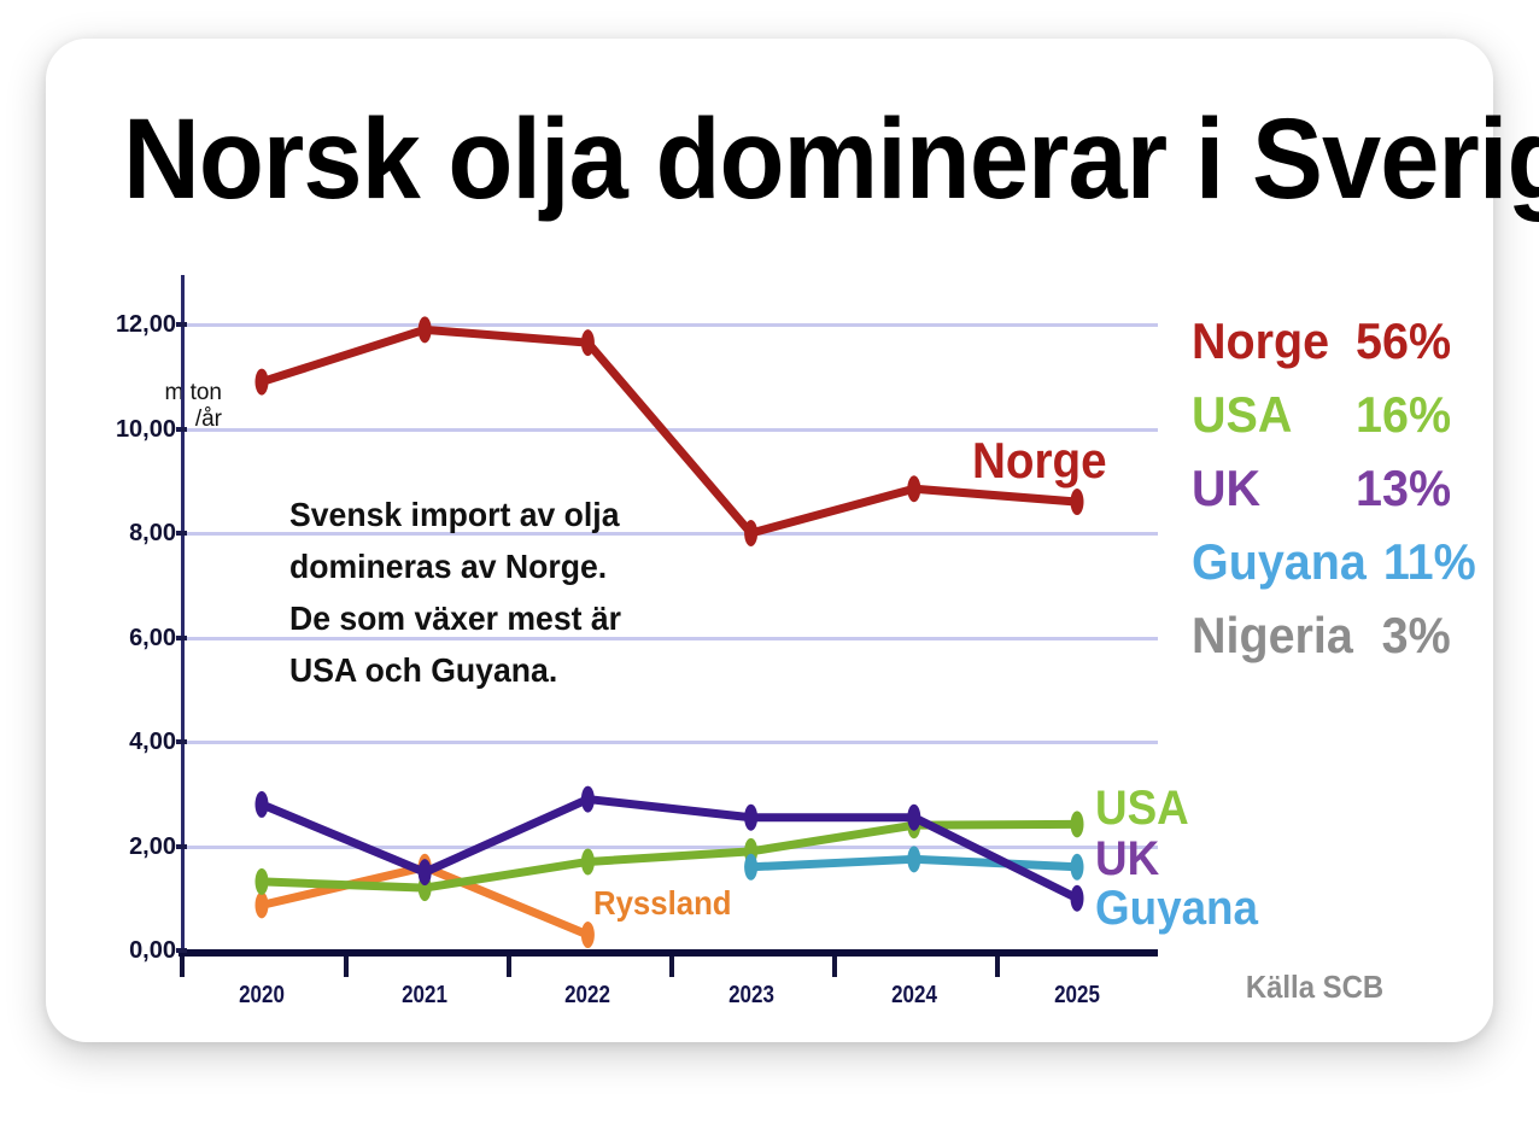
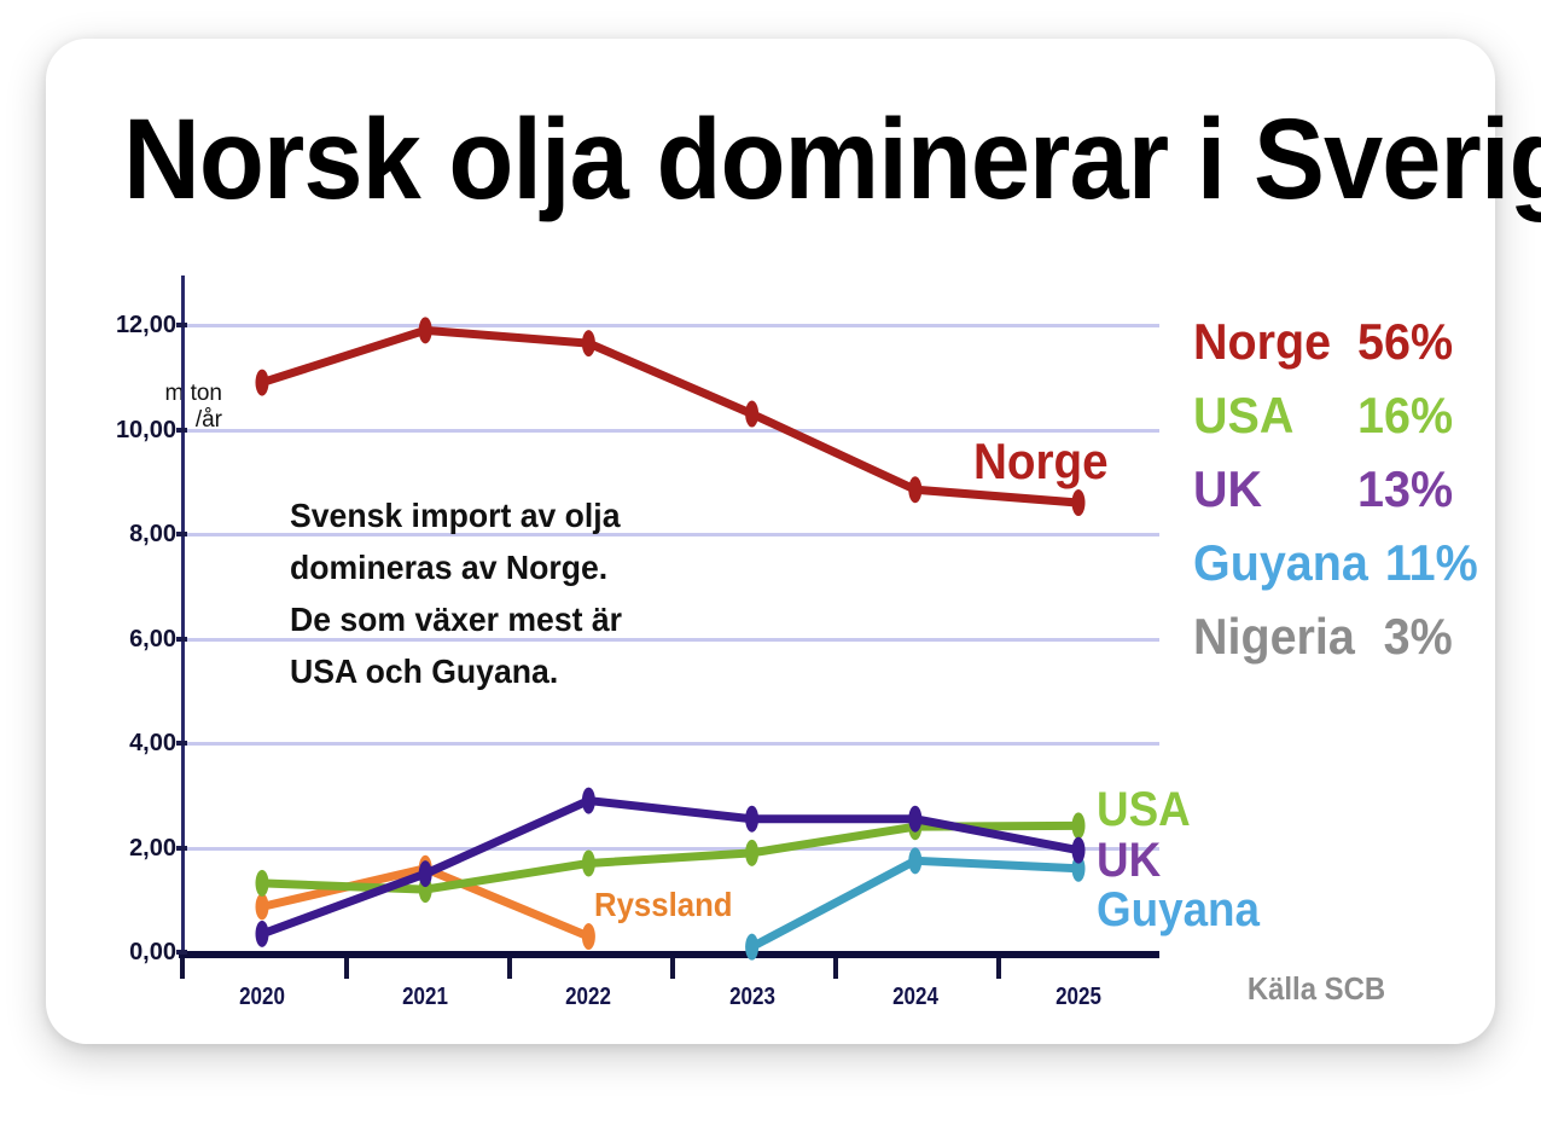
UK/2020: 2,8 -> 0,3
Norge/2023: 8,0 -> 10,3
Guyana/2023: 1,6 -> 0,1
UK/2025: 1,0 -> 1,9
